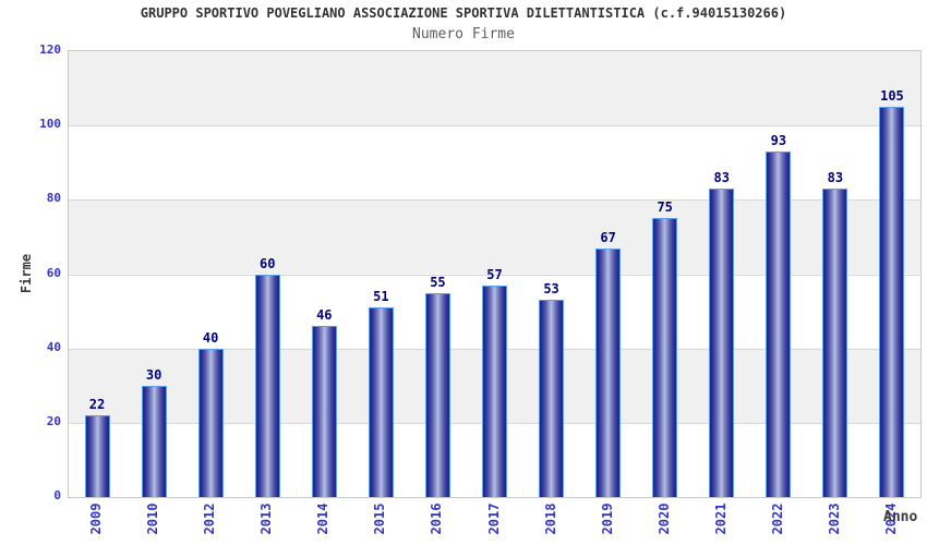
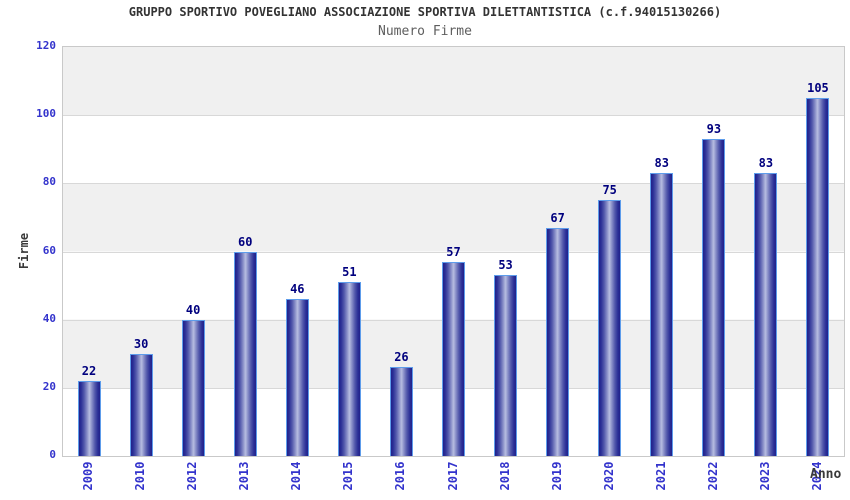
2016: 55 -> 26
